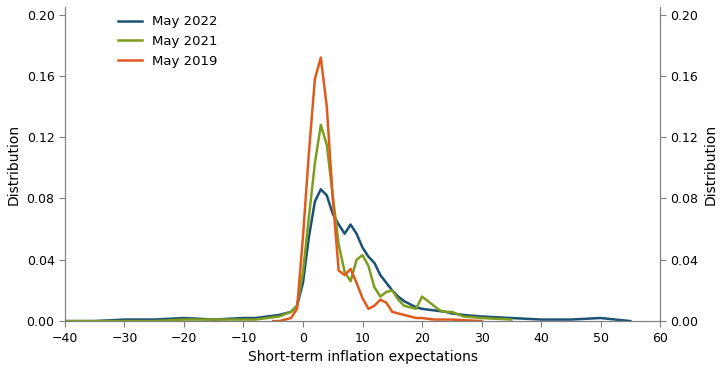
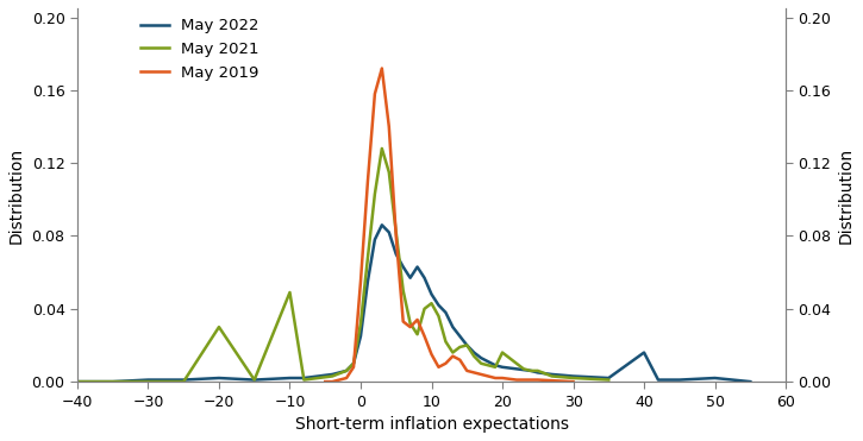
May 2021/−20: 0.001 -> 0.030
May 2021/−10: 0.001 -> 0.049
May 2022/40: 0.001 -> 0.016
